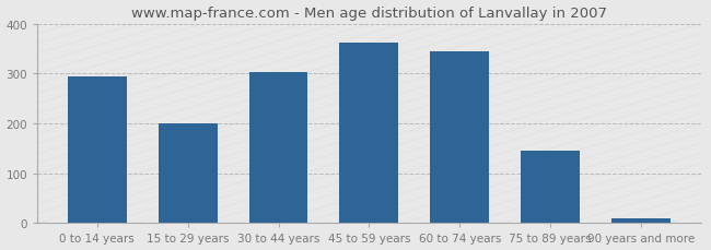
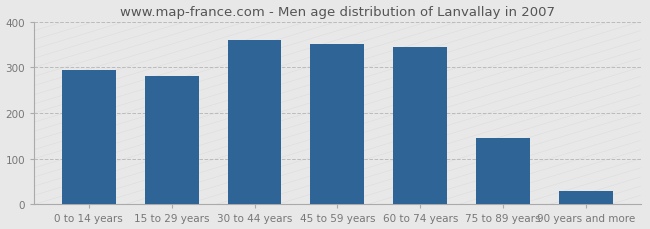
15 to 29 years: 201 -> 280
30 to 44 years: 303 -> 360
45 to 59 years: 362 -> 350
90 years and more: 10 -> 30
